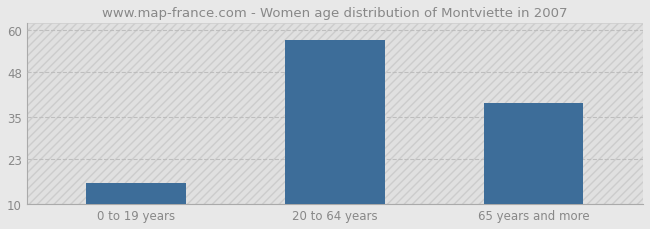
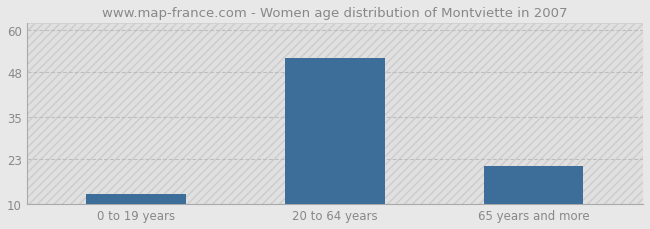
0 to 19 years: 16 -> 13
20 to 64 years: 57 -> 52
65 years and more: 39 -> 21
